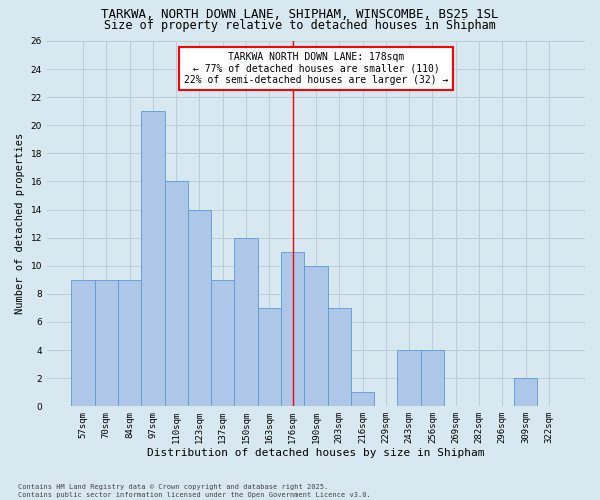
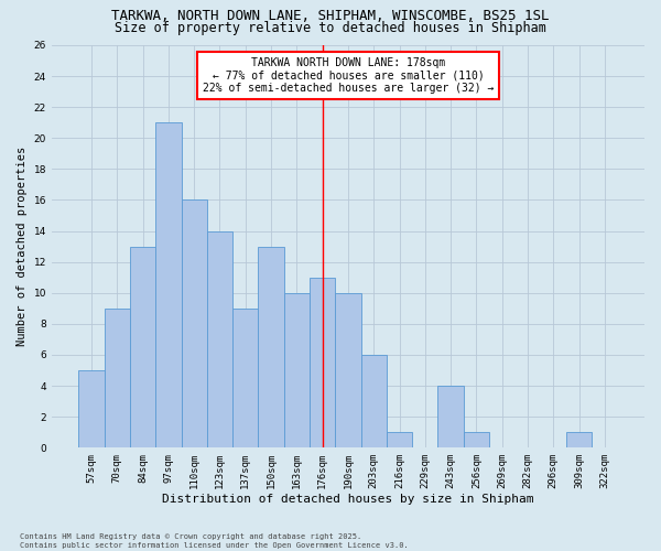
57sqm: 9 -> 5
84sqm: 9 -> 13
150sqm: 12 -> 13
163sqm: 7 -> 10
203sqm: 7 -> 6
256sqm: 4 -> 1
309sqm: 2 -> 1
